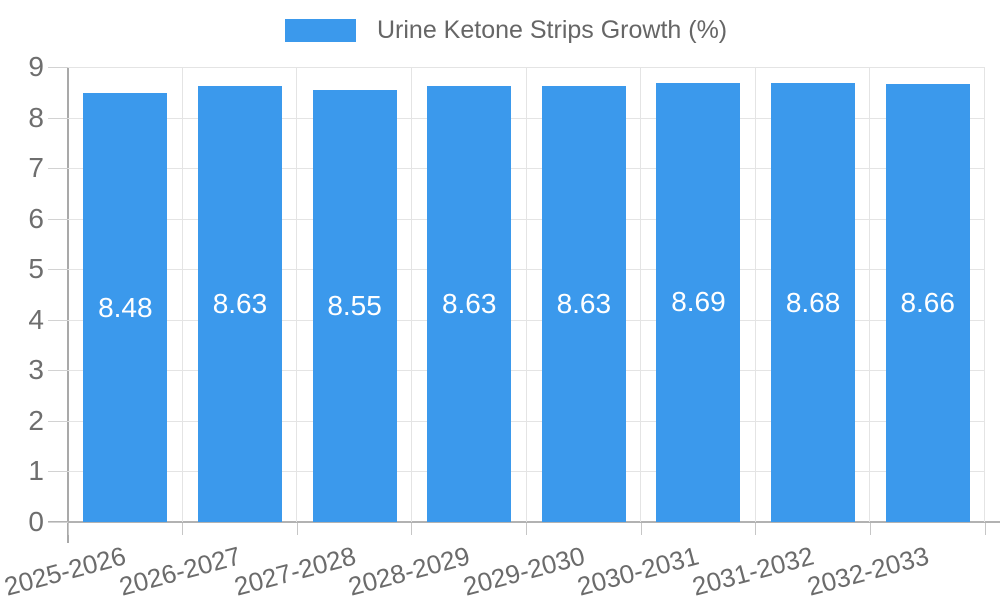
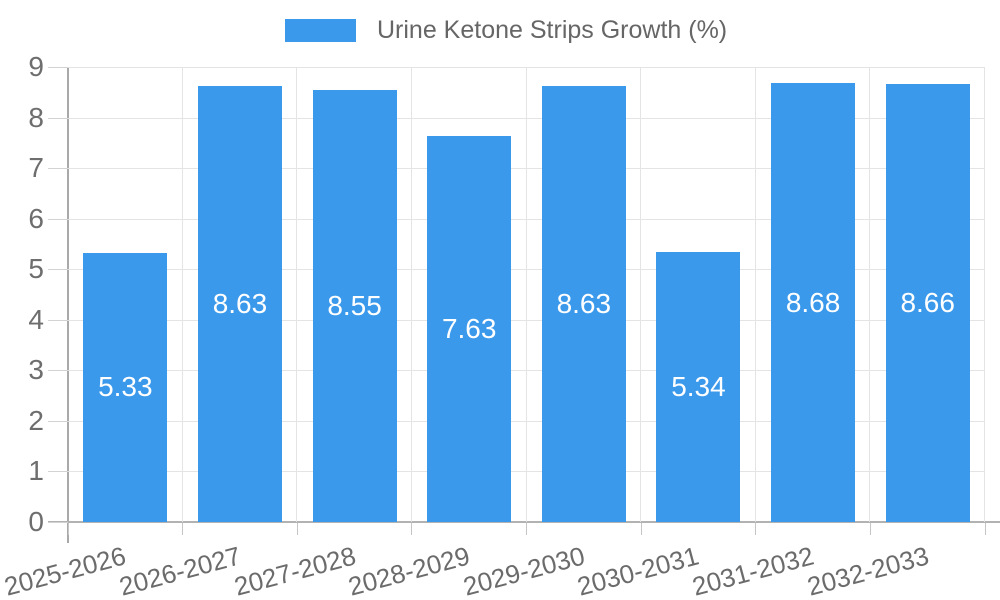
2025-2026: 8.48 -> 5.33
2028-2029: 8.63 -> 7.63
2030-2031: 8.69 -> 5.34
